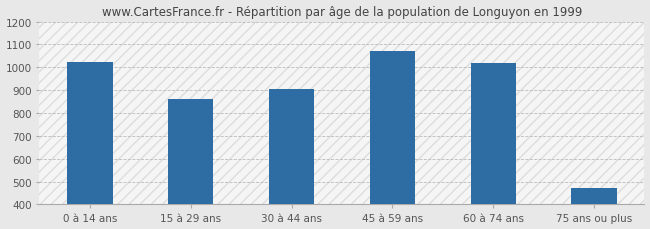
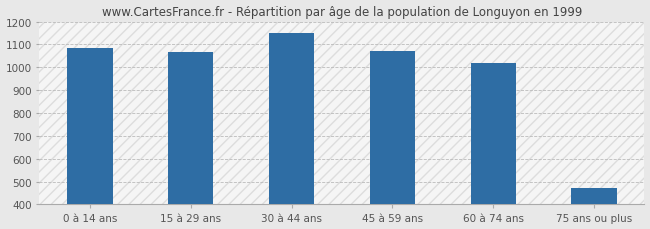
0 à 14 ans: 1025 -> 1085
15 à 29 ans: 860 -> 1068
30 à 44 ans: 905 -> 1148
